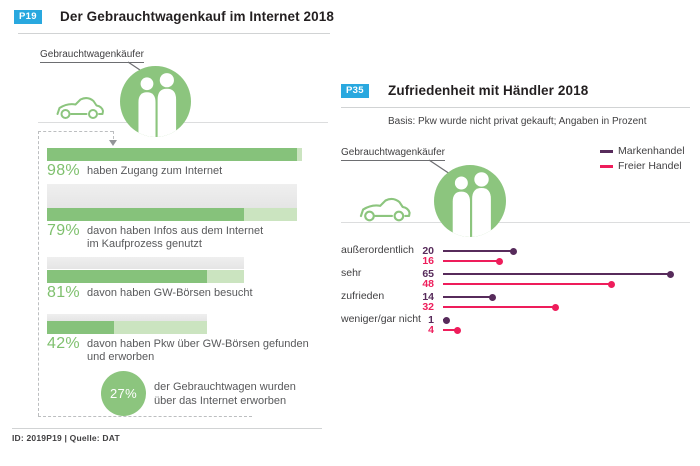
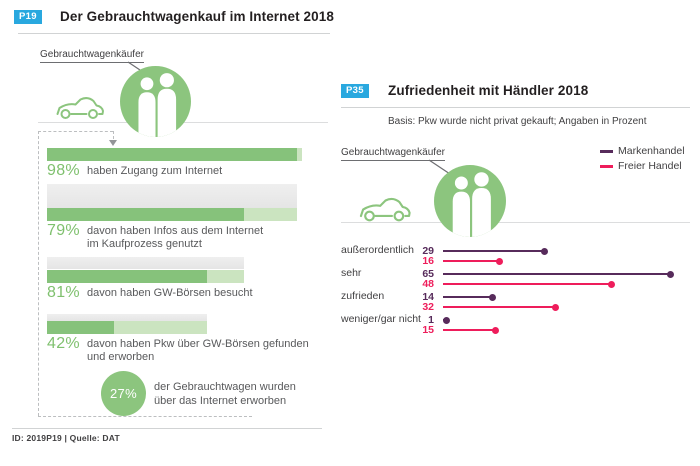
Zufriedenheit mit Händler 2018/Markenhandel/außerordentlich: 20 -> 29
Zufriedenheit mit Händler 2018/Freier Handel/weniger/gar nicht: 4 -> 15
